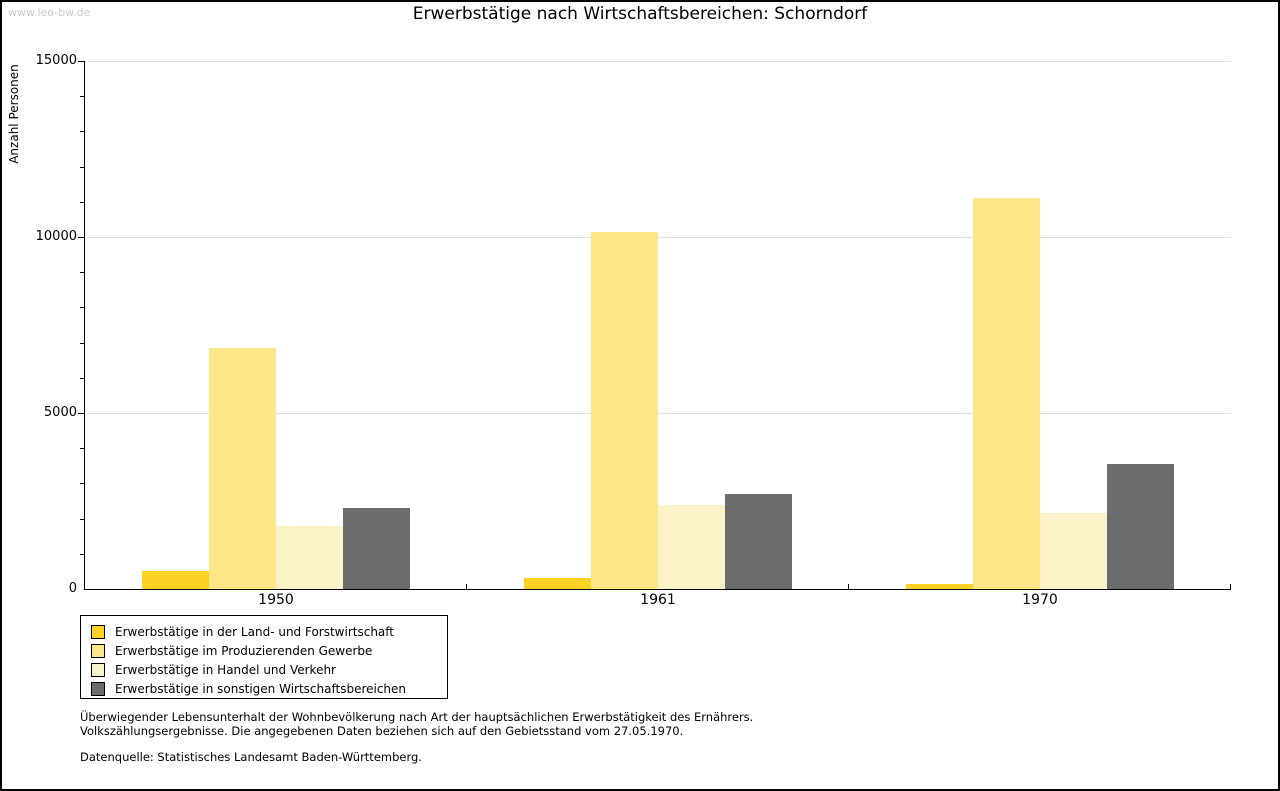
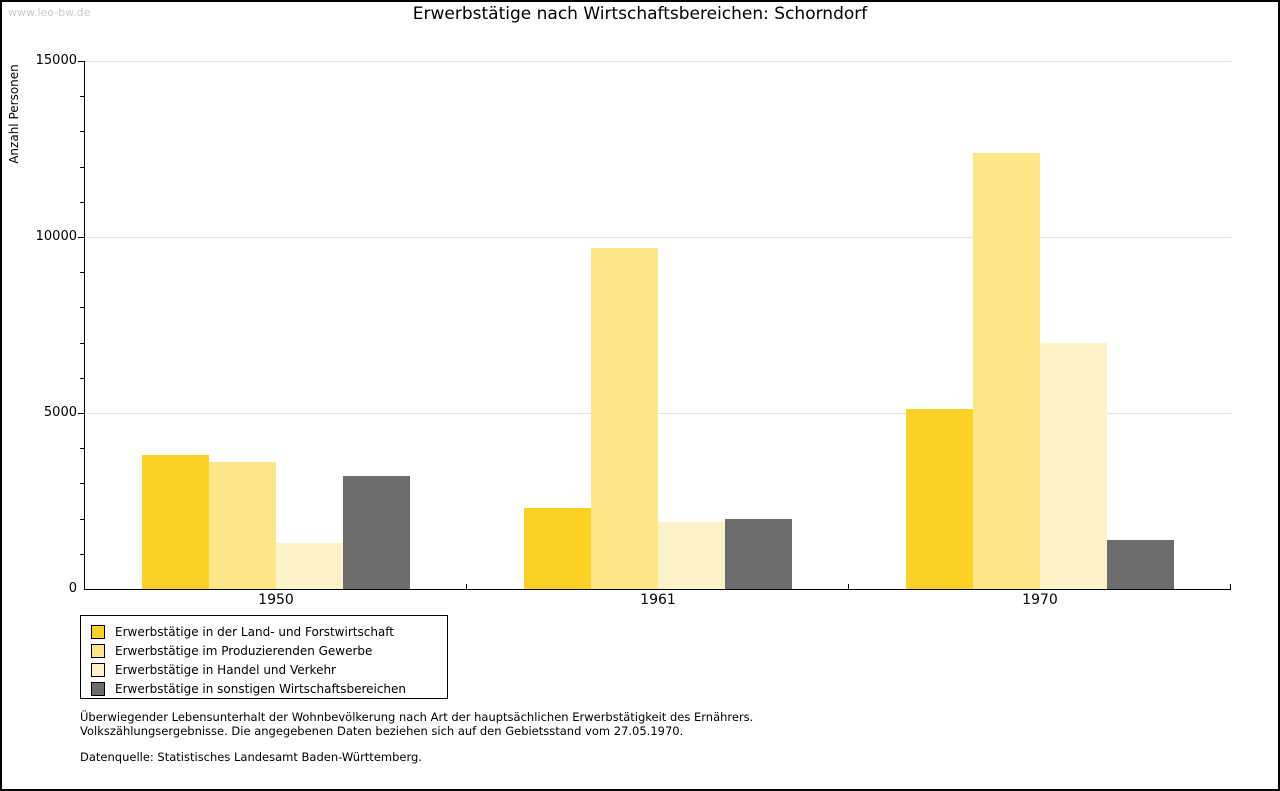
Erwerbstätige in der Land- und Forstwirtschaft/1950: 500 -> 3800
Erwerbstätige im Produzierenden Gewerbe/1950: 6800 -> 3600
Erwerbstätige in Handel und Verkehr/1950: 1800 -> 1300
Erwerbstätige in sonstigen Wirtschaftsbereichen/1950: 2300 -> 3200
Erwerbstätige in der Land- und Forstwirtschaft/1961: 300 -> 2300
Erwerbstätige im Produzierenden Gewerbe/1961: 10200 -> 9700
Erwerbstätige in Handel und Verkehr/1961: 2400 -> 1900
Erwerbstätige in sonstigen Wirtschaftsbereichen/1961: 2700 -> 2000
Erwerbstätige in der Land- und Forstwirtschaft/1970: 200 -> 5100
Erwerbstätige im Produzierenden Gewerbe/1970: 11100 -> 12400
Erwerbstätige in Handel und Verkehr/1970: 2200 -> 7000
Erwerbstätige in sonstigen Wirtschaftsbereichen/1970: 3600 -> 1400
